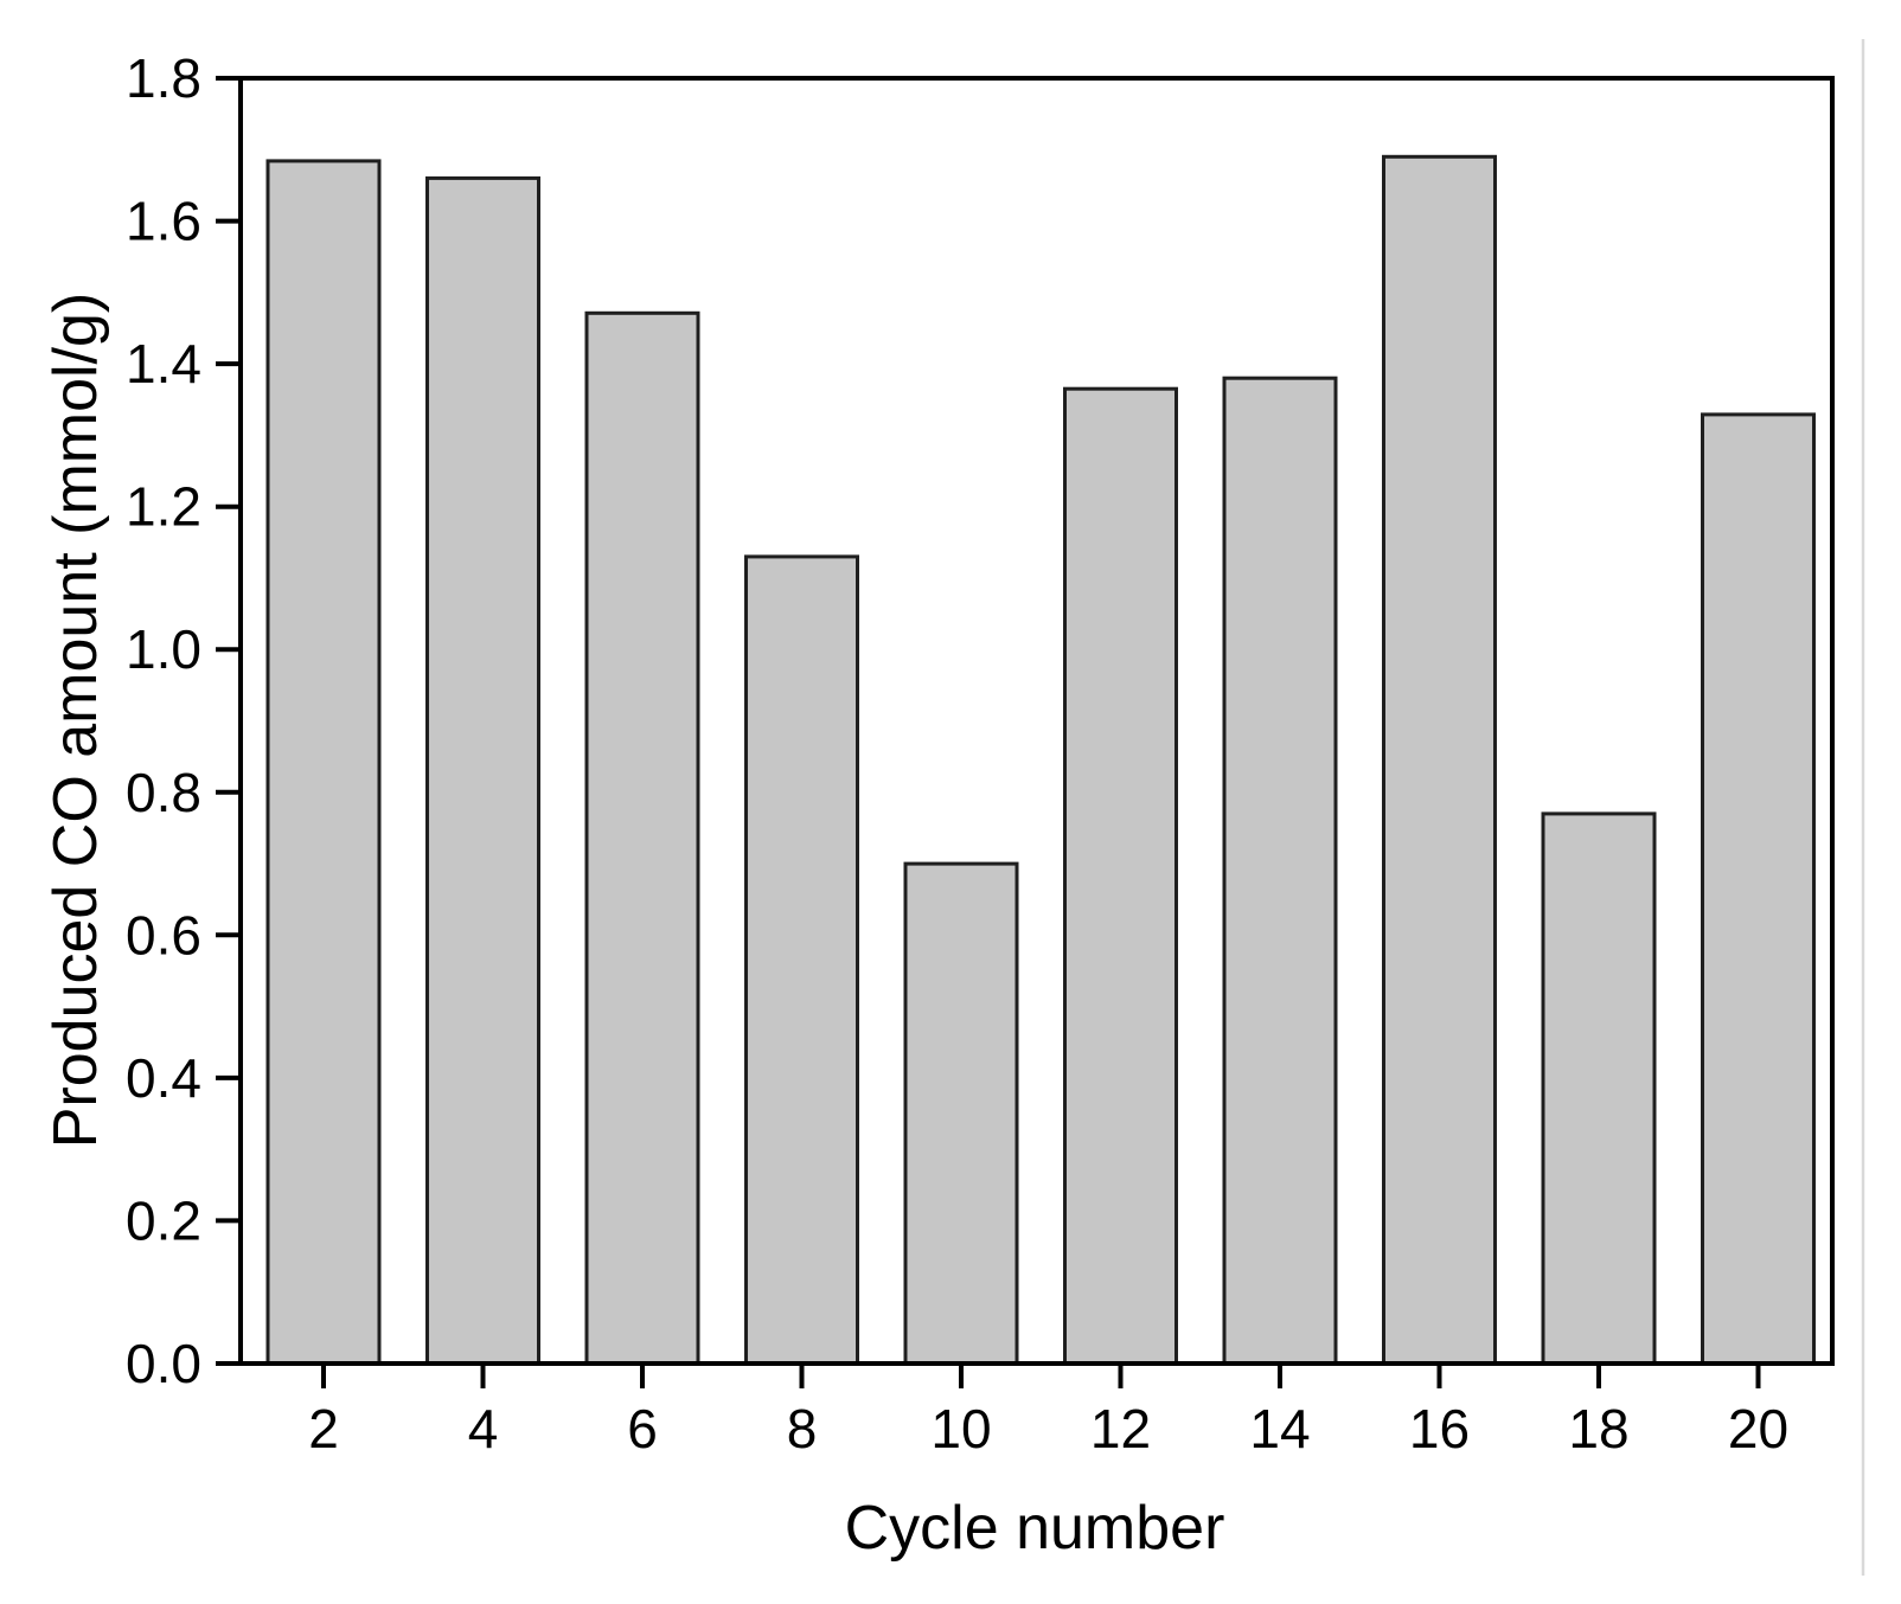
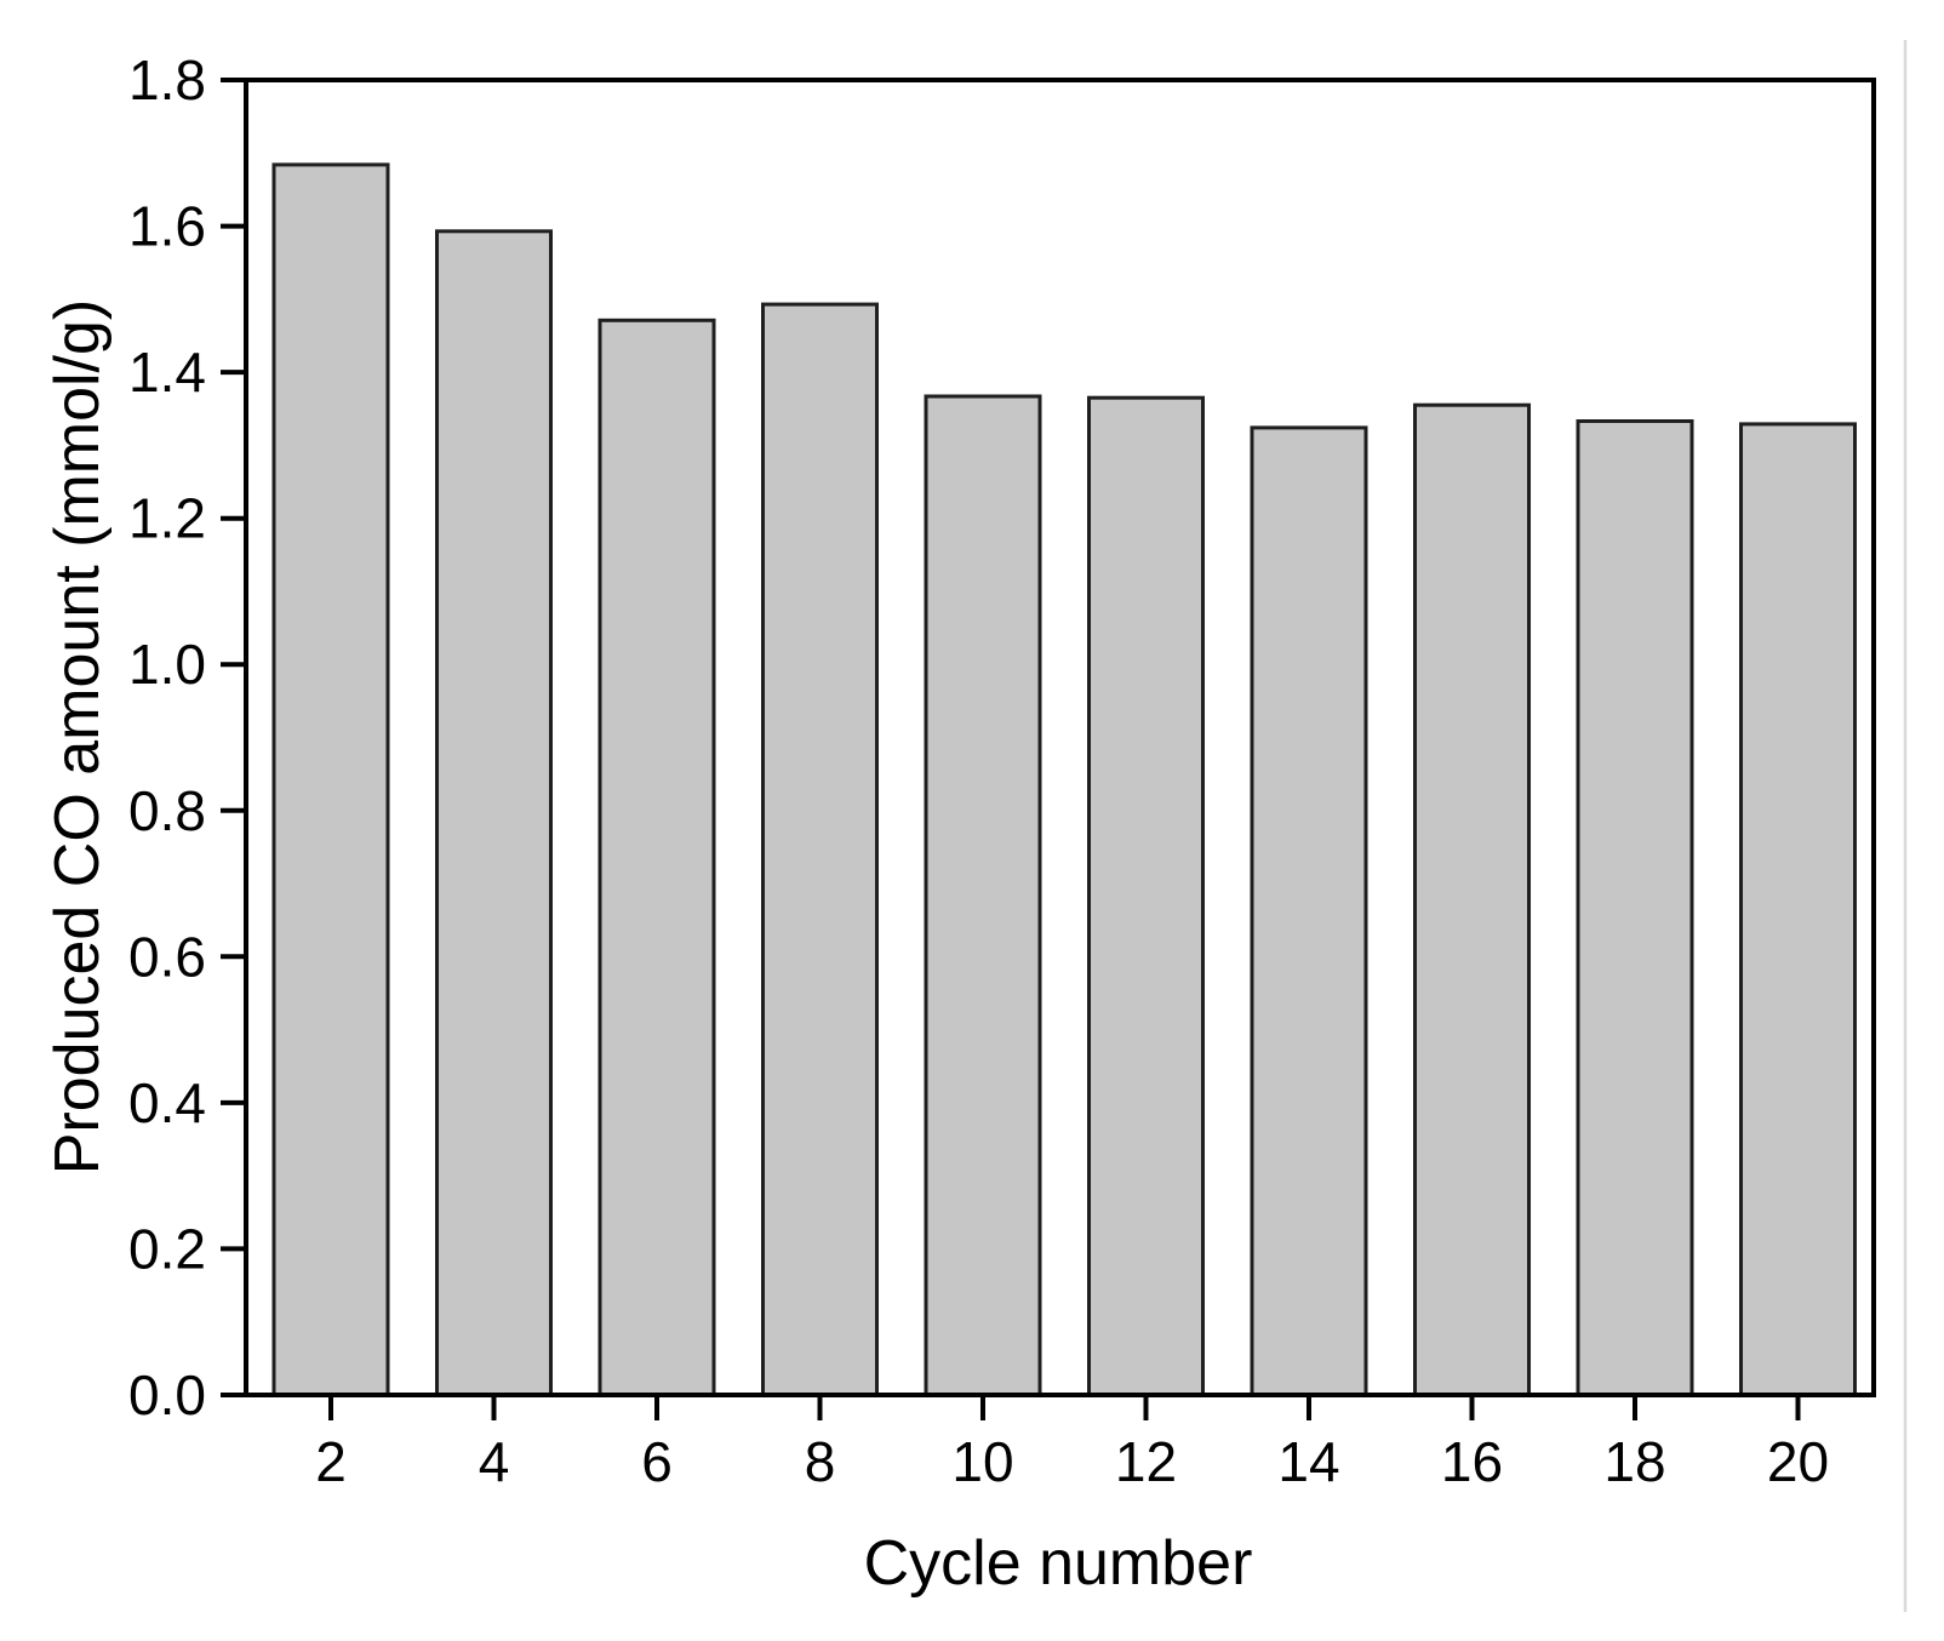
4: 1.66 -> 1.59
8: 1.13 -> 1.49
10: 0.70 -> 1.37
14: 1.38 -> 1.32
16: 1.69 -> 1.35
18: 0.77 -> 1.33
